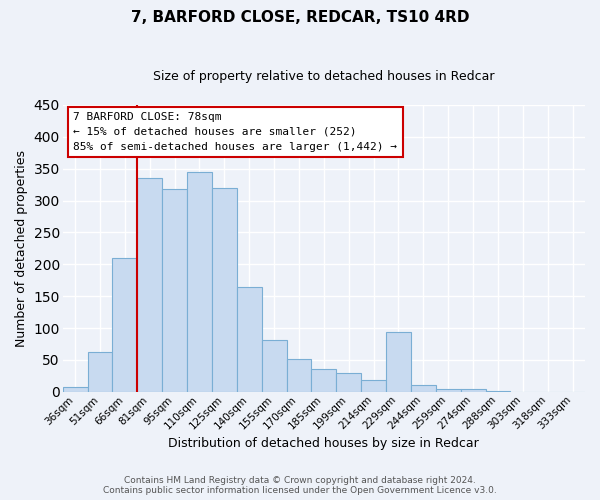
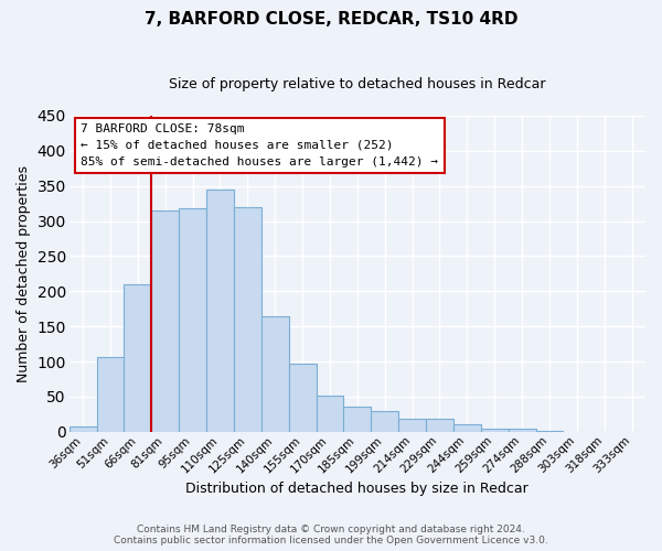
51sqm: 62 -> 106
81sqm: 336 -> 315
155sqm: 82 -> 97
229sqm: 94 -> 18
